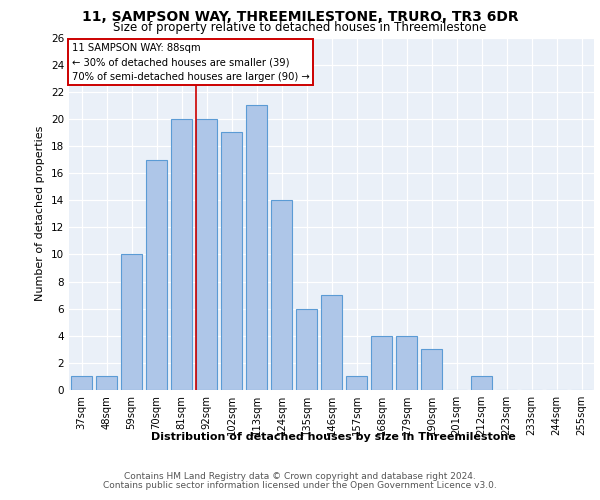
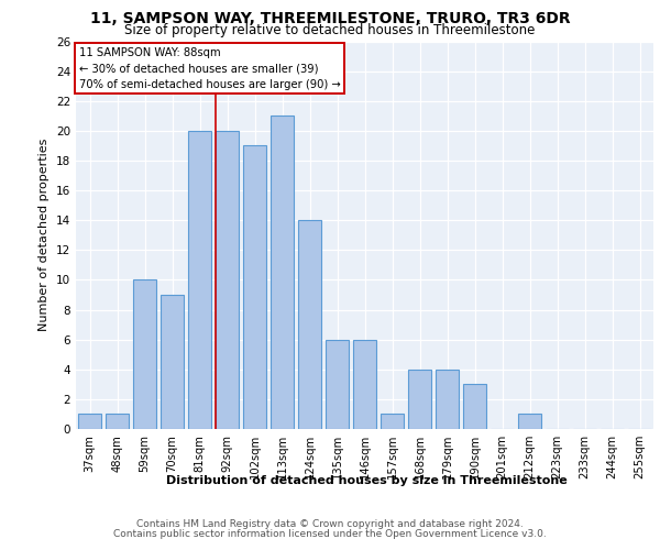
70sqm: 17 -> 9
146sqm: 7 -> 6
